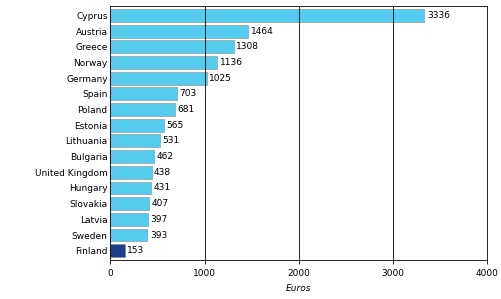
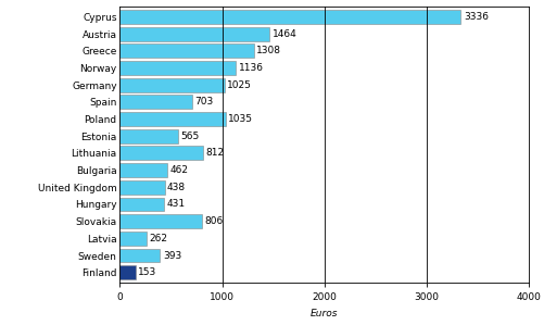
Poland: 681 -> 1035
Lithuania: 531 -> 812
Slovakia: 407 -> 806
Latvia: 397 -> 262
